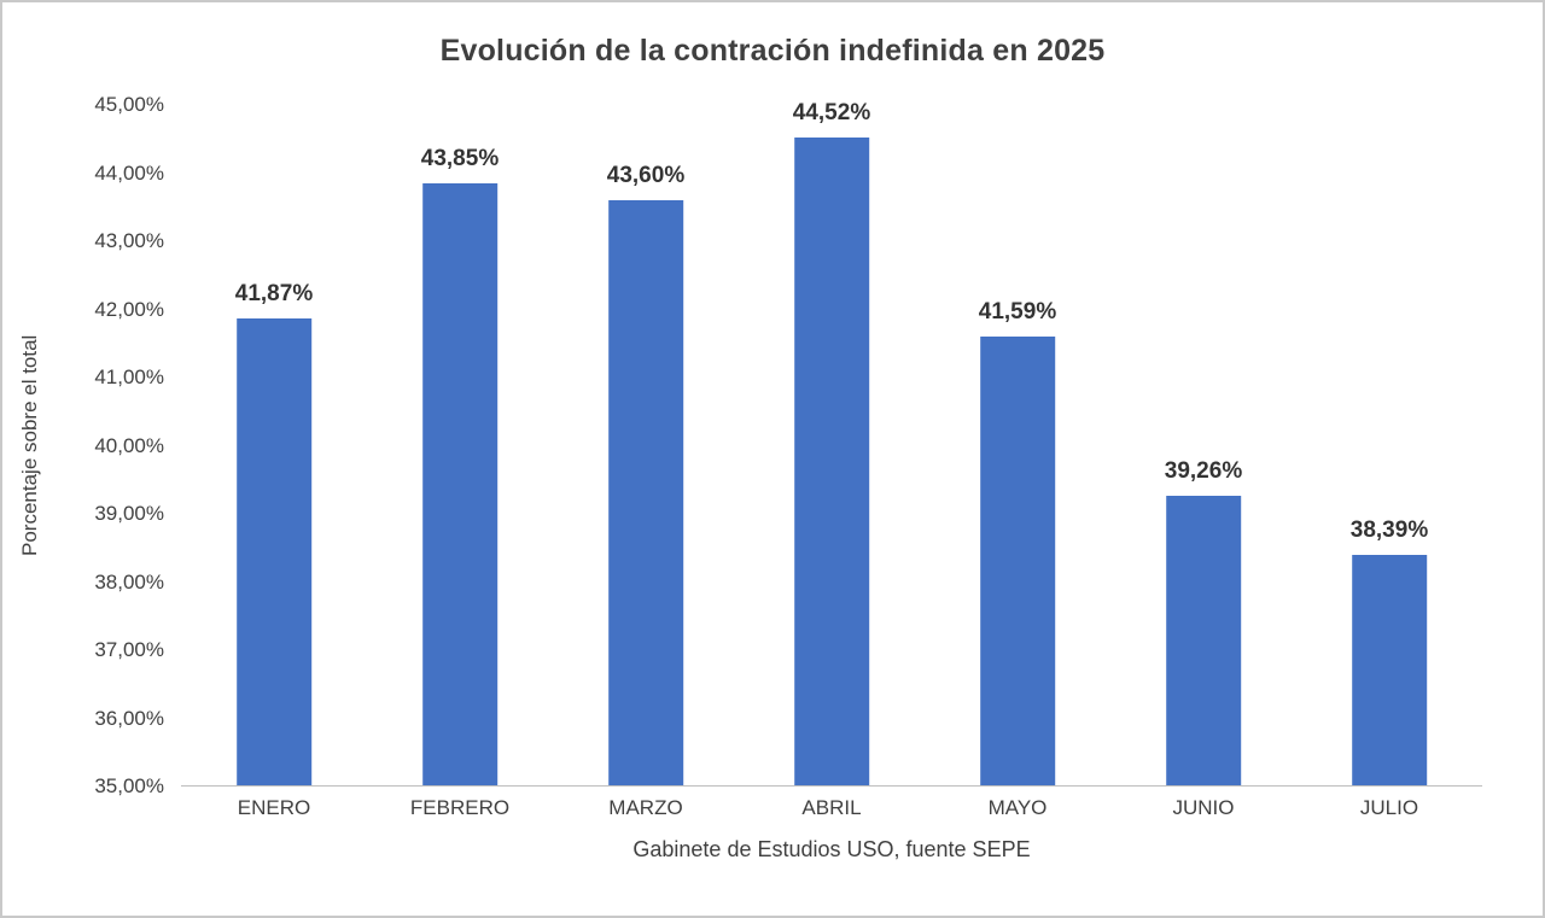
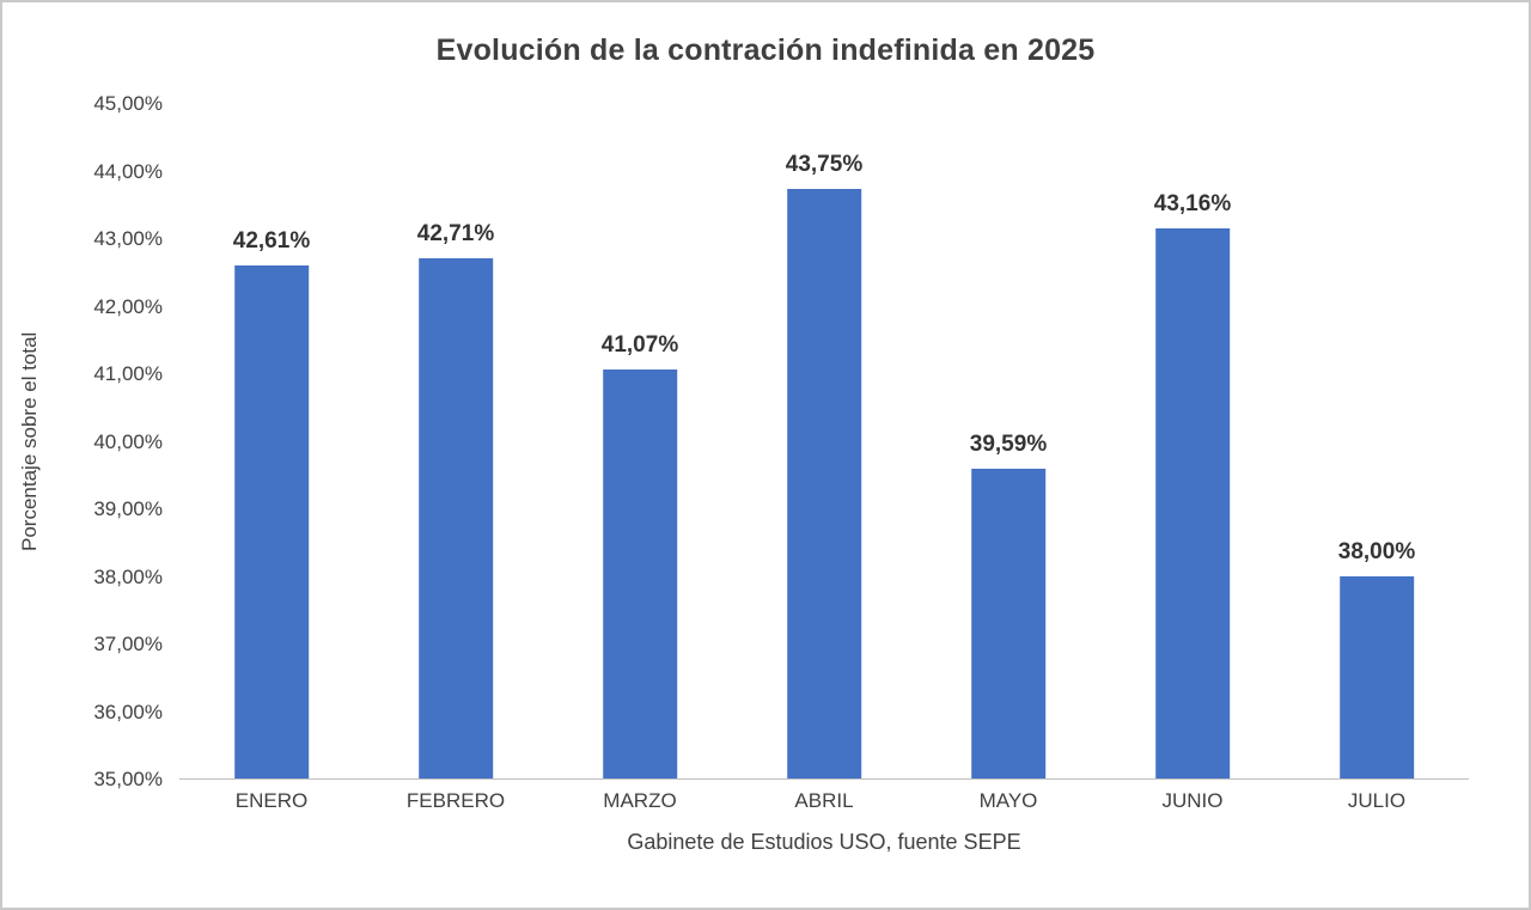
ENERO: 41,87% -> 42,61%
FEBRERO: 43,85% -> 42,71%
MARZO: 43,60% -> 41,07%
ABRIL: 44,52% -> 43,75%
MAYO: 41,59% -> 39,59%
JUNIO: 39,26% -> 43,16%
JULIO: 38,39% -> 38,00%
